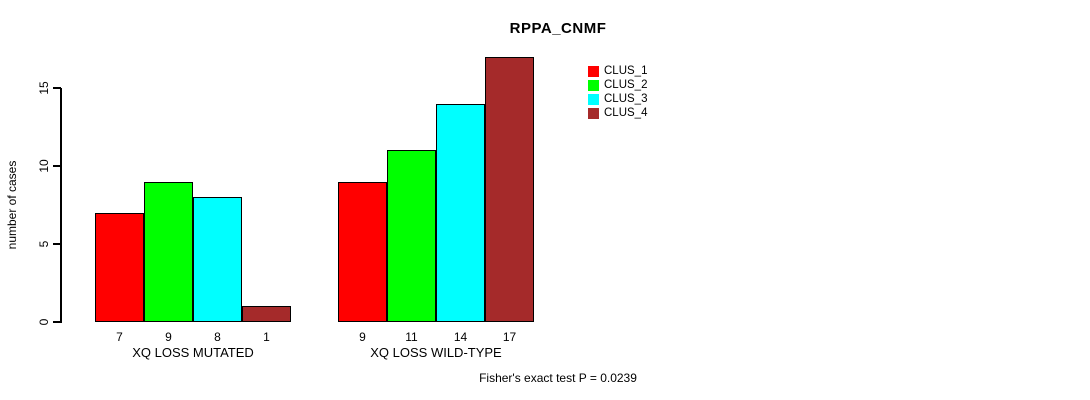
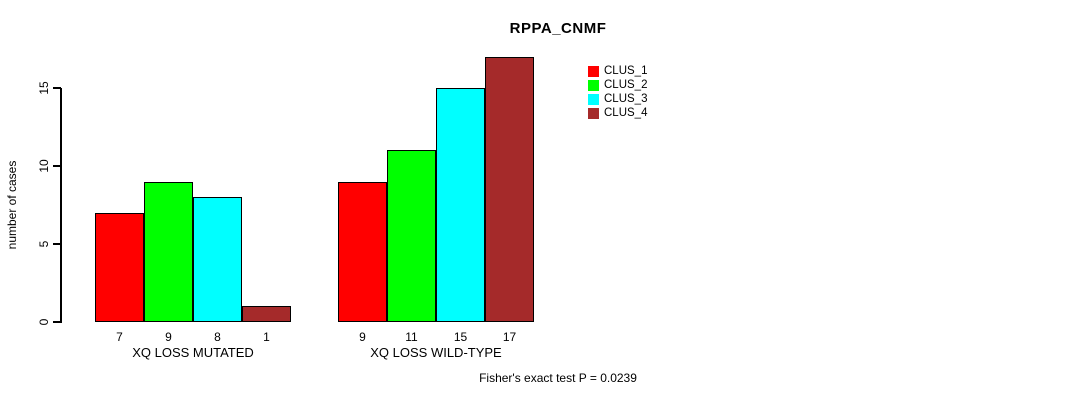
CLUS_3/XQ LOSS WILD-TYPE: 14 -> 15
